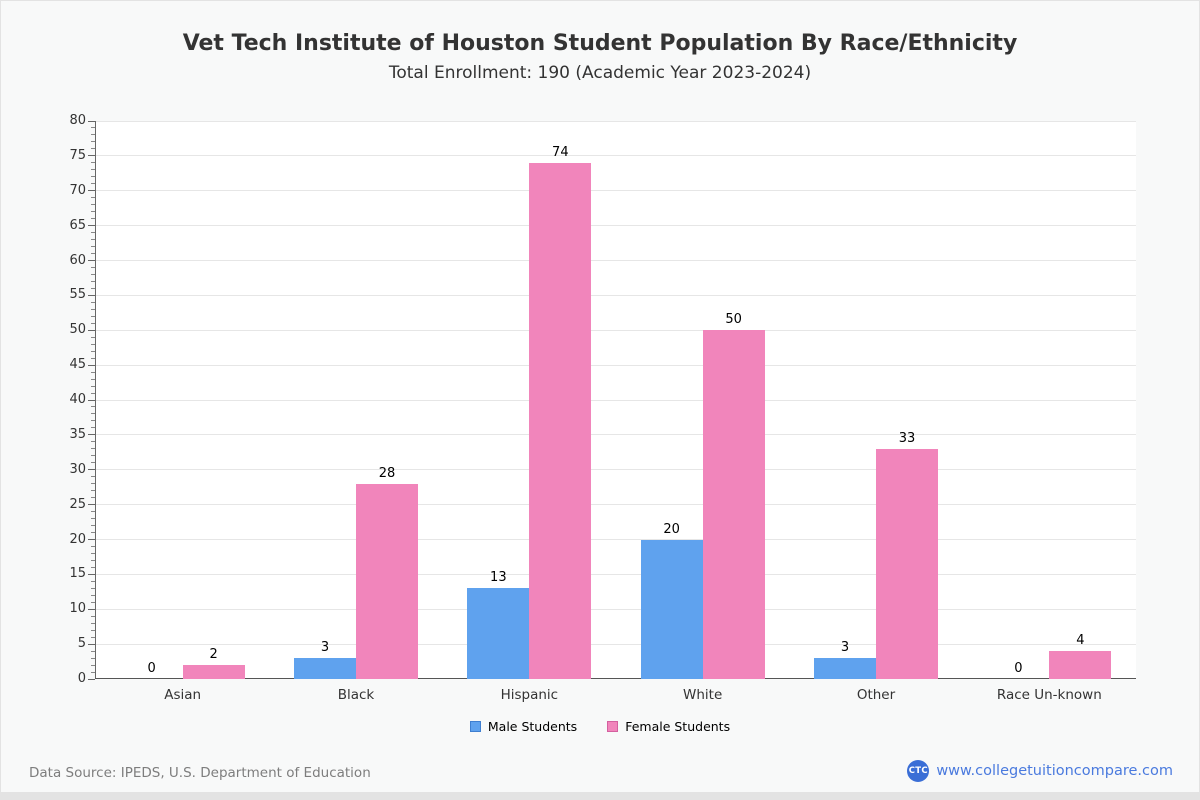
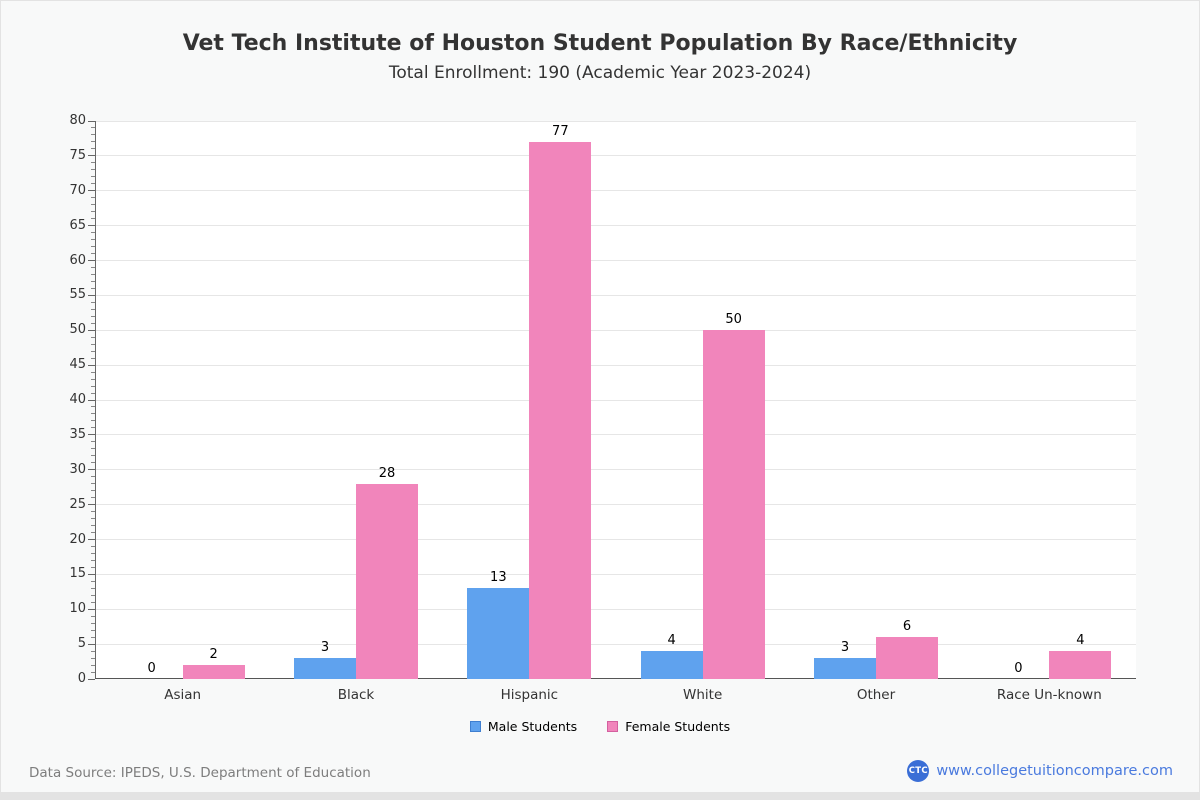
Female Students/Hispanic: 74 -> 77
Male Students/White: 20 -> 4
Female Students/Other: 33 -> 6
